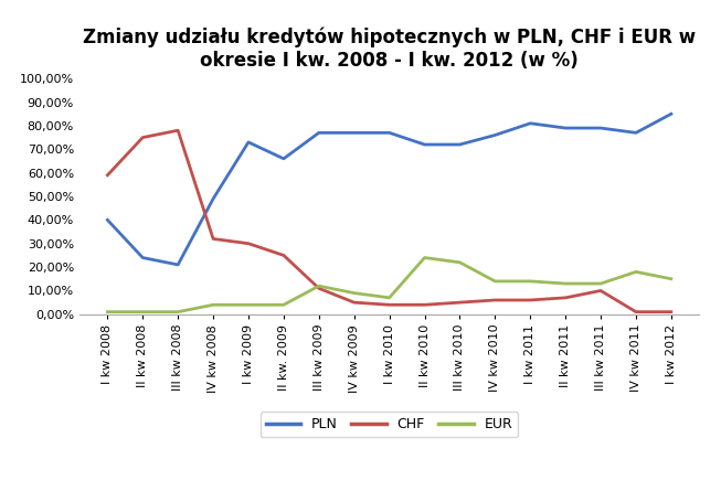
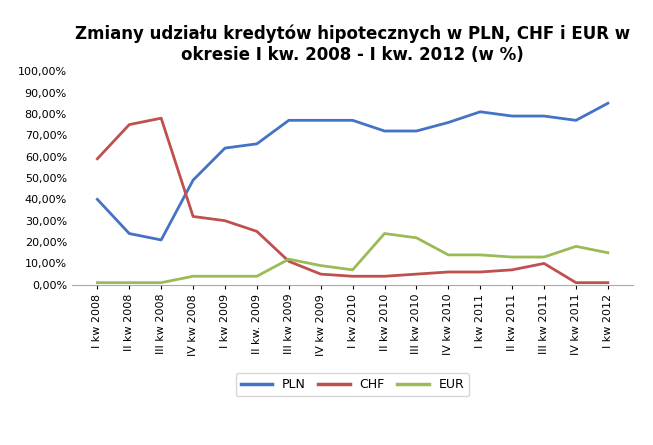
PLN/I kw 2009: 73% -> 64%
